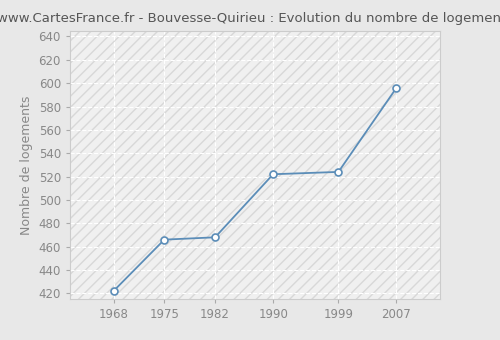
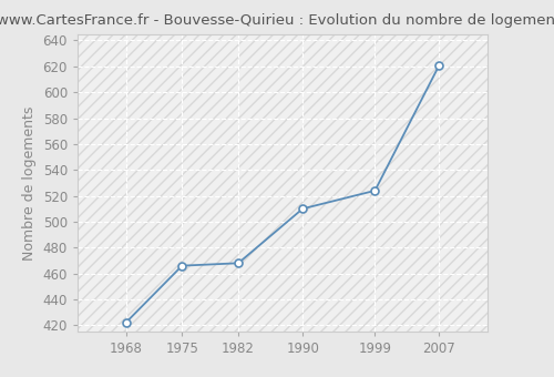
1990: 522 -> 510
2007: 596 -> 621
